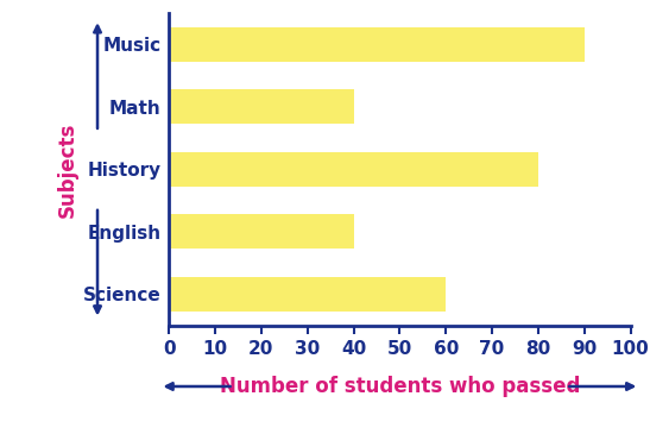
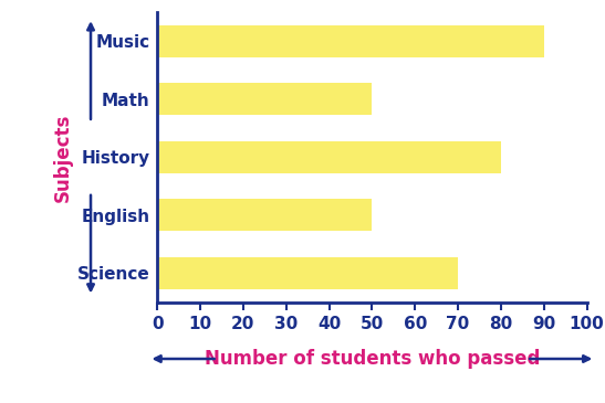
Math: 40 -> 50
English: 40 -> 50
Science: 60 -> 70
